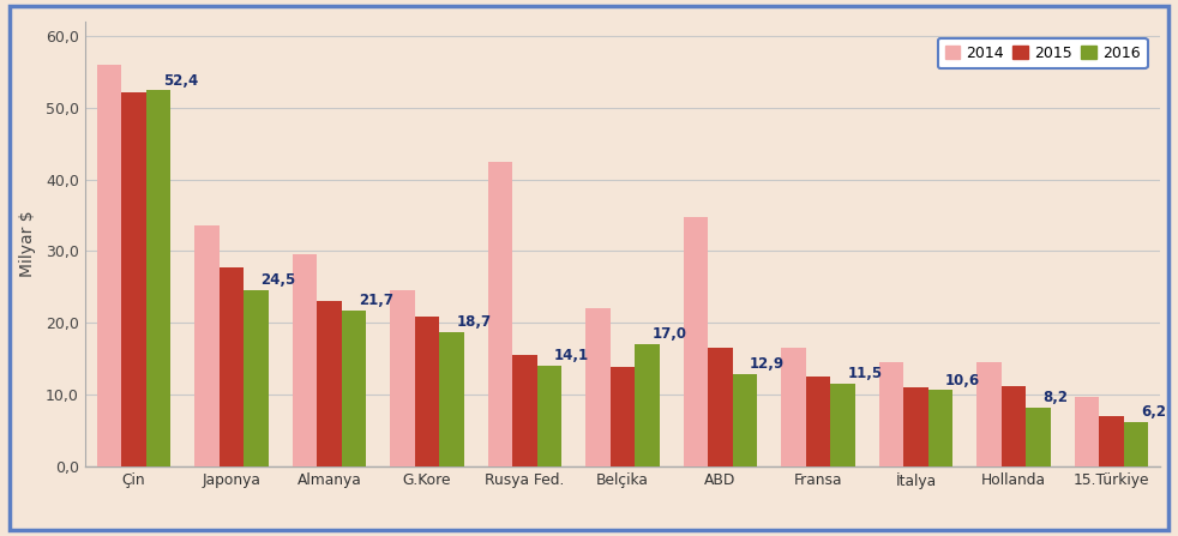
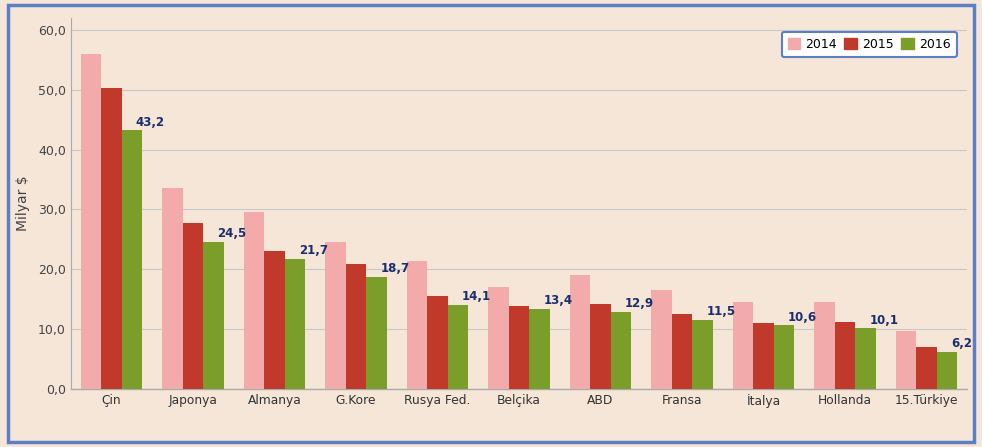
2015/Çin: 52,2 -> 50,2
2016/Çin: 52,4 -> 43,2
2014/Rusya Fed.: 42,4 -> 21,3
2014/Belçika: 22,0 -> 17,0
2016/Belçika: 17,0 -> 13,4
2014/ABD: 34,8 -> 19,0
2015/ABD: 16,6 -> 14,2
2016/Hollanda: 8,2 -> 10,1
